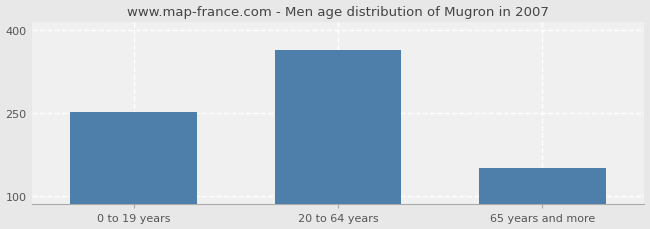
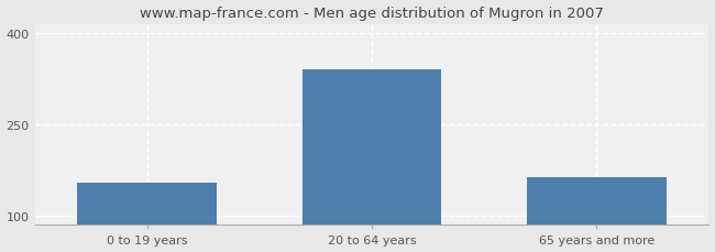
0 to 19 years: 252 -> 155
20 to 64 years: 364 -> 341
65 years and more: 150 -> 163
